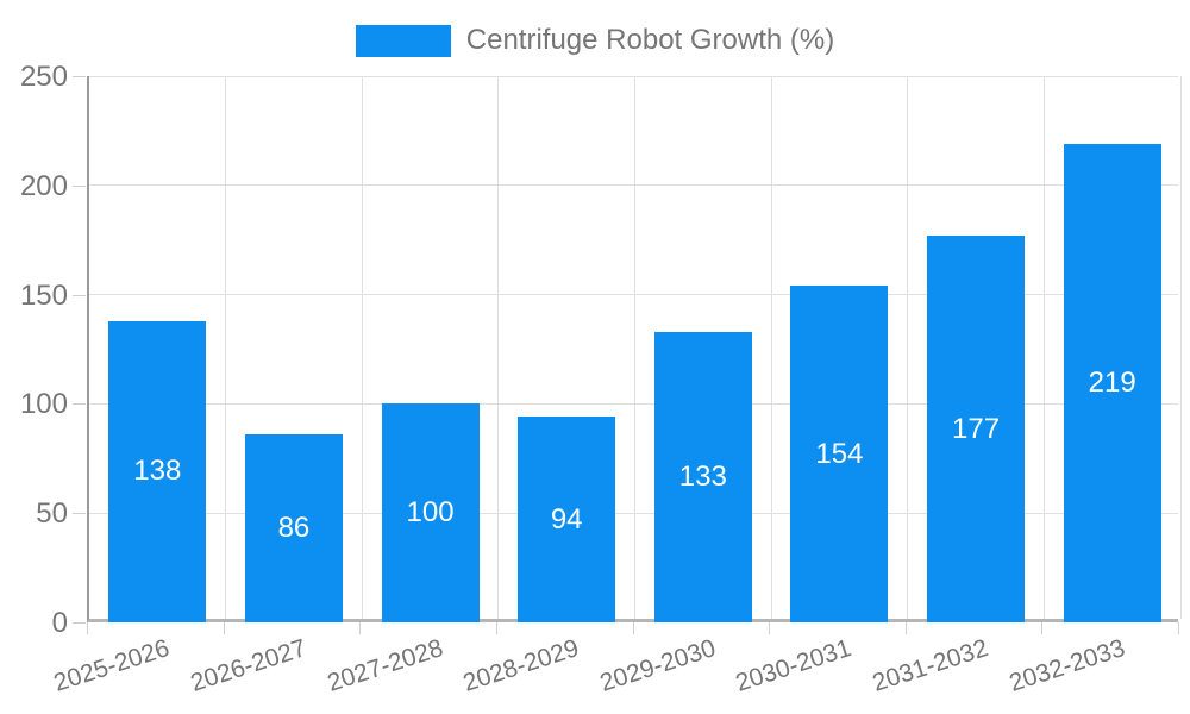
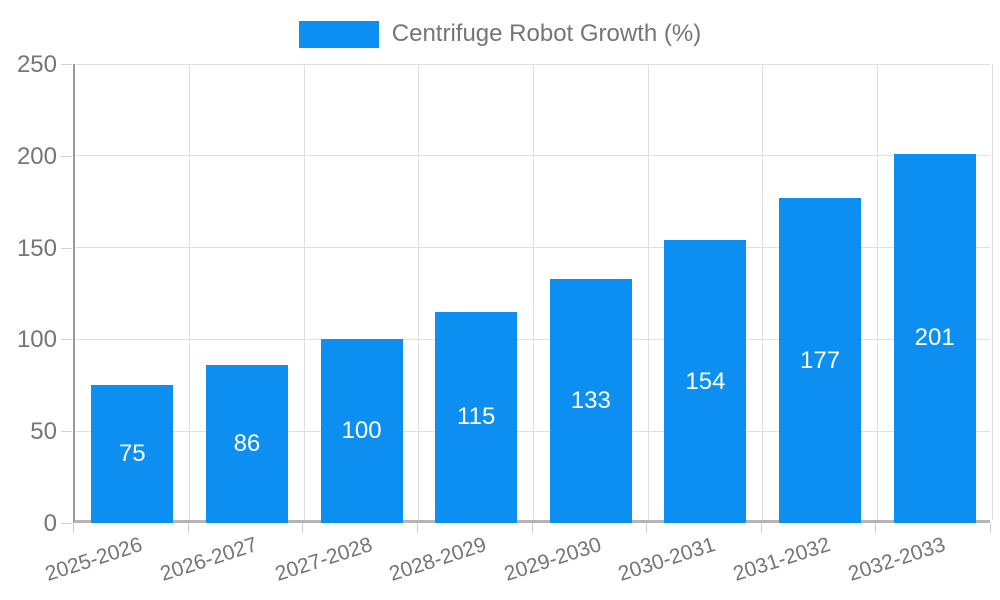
2025-2026: 138 -> 75
2028-2029: 94 -> 115
2032-2033: 219 -> 201
